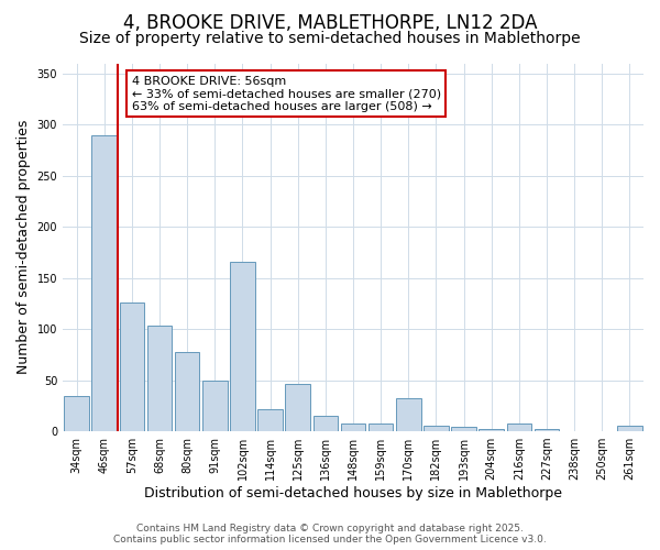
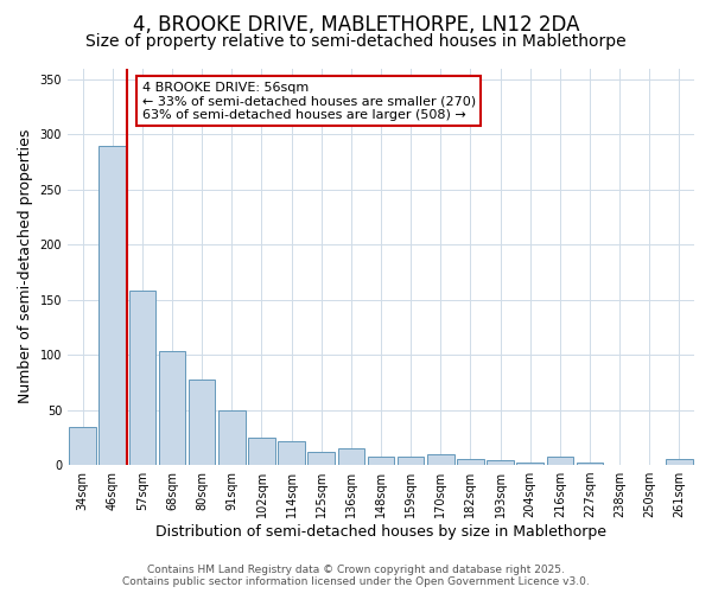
57sqm: 126 -> 158
102sqm: 166 -> 25
125sqm: 46 -> 12
170sqm: 32 -> 10
